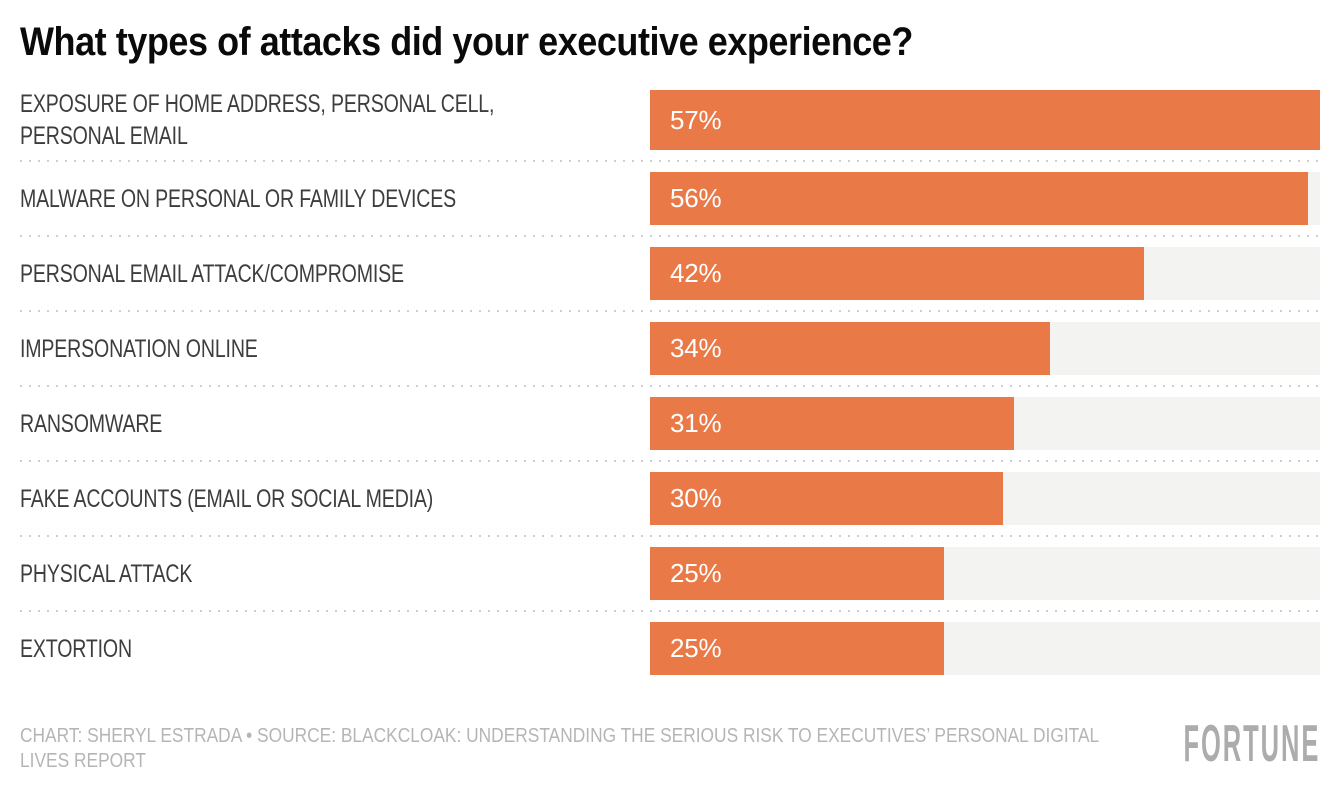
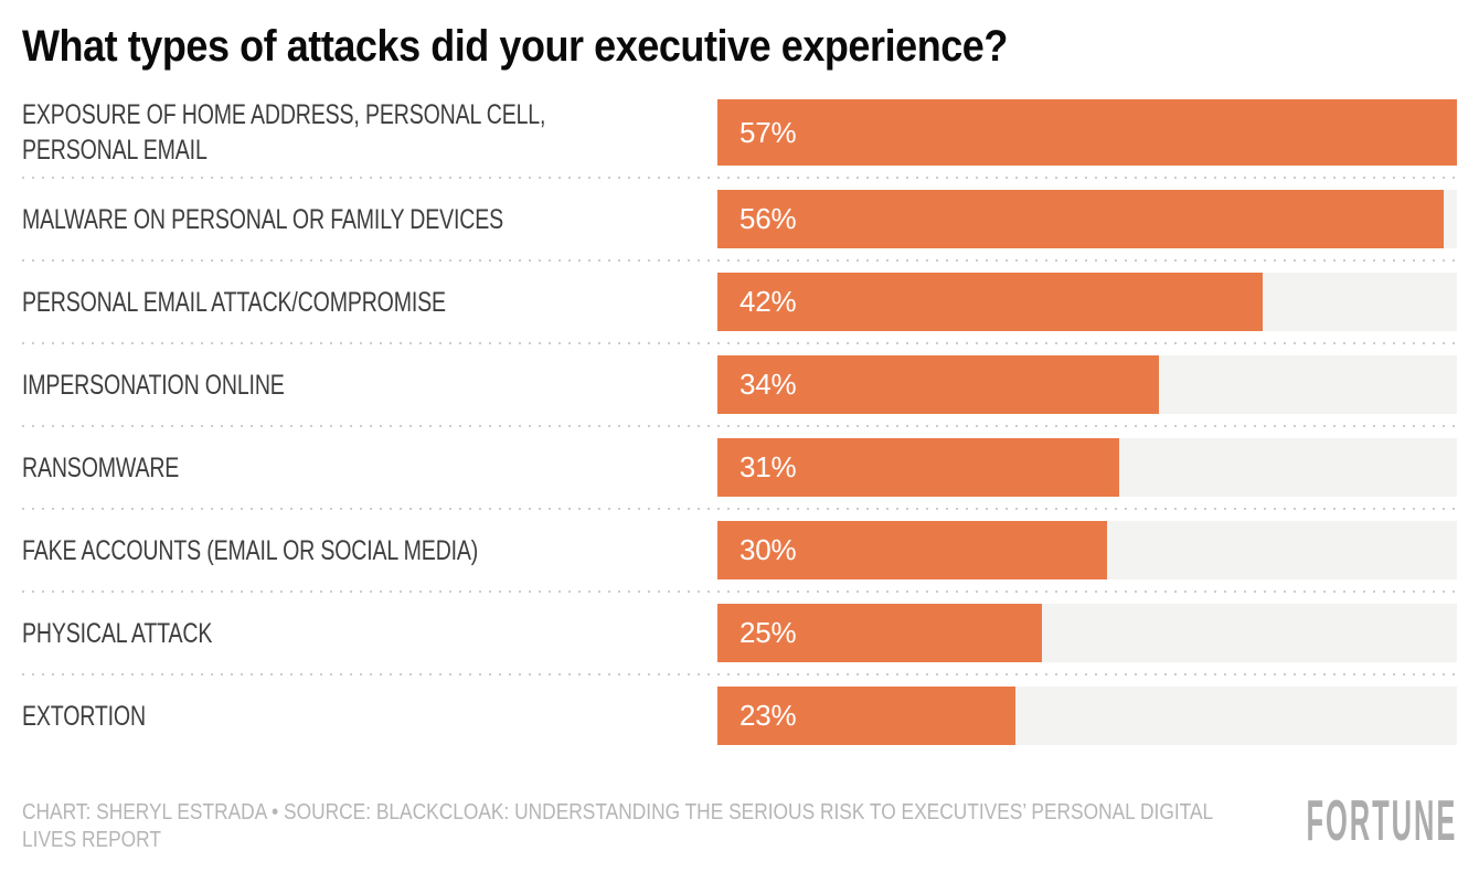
EXTORTION: 25% -> 23%
